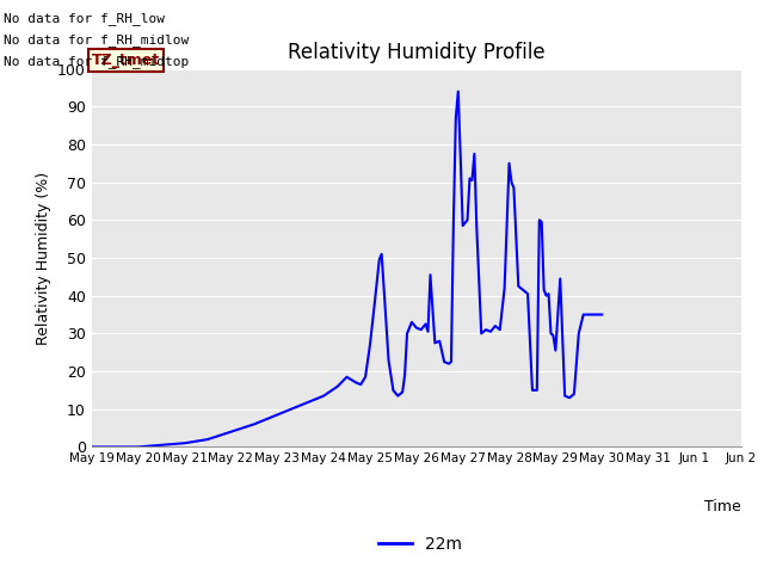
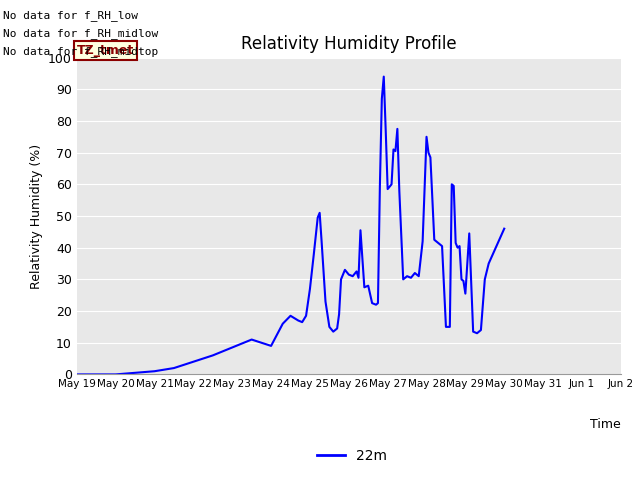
May 24: 13.5 -> 9.0
May 30: 35.0 -> 46.0
